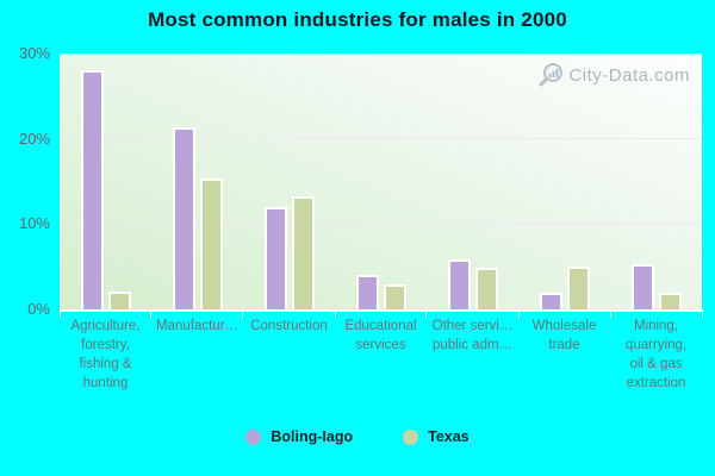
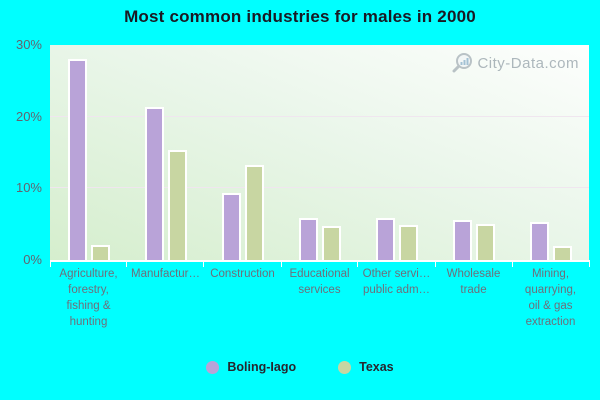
Boling-Iago/Construction: 12% -> 9%
Boling-Iago/Educational services: 4% -> 6%
Texas/Educational services: 3% -> 5%
Boling-Iago/Wholesale trade: 2% -> 6%
